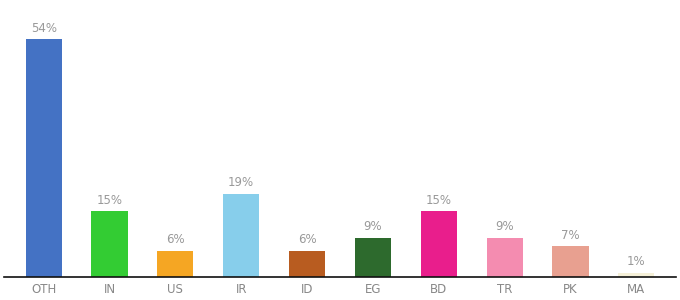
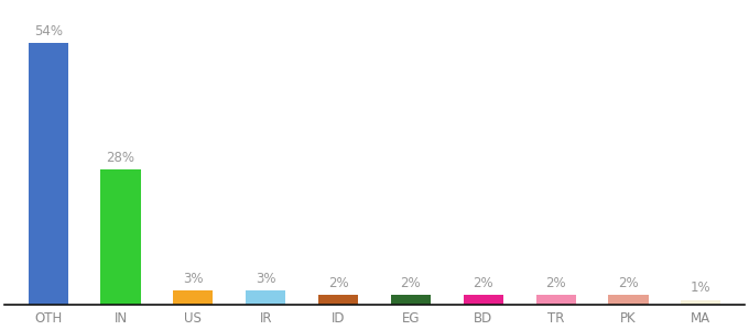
IN: 15% -> 28%
US: 6% -> 3%
IR: 19% -> 3%
ID: 6% -> 2%
EG: 9% -> 2%
BD: 15% -> 2%
TR: 9% -> 2%
PK: 7% -> 2%
